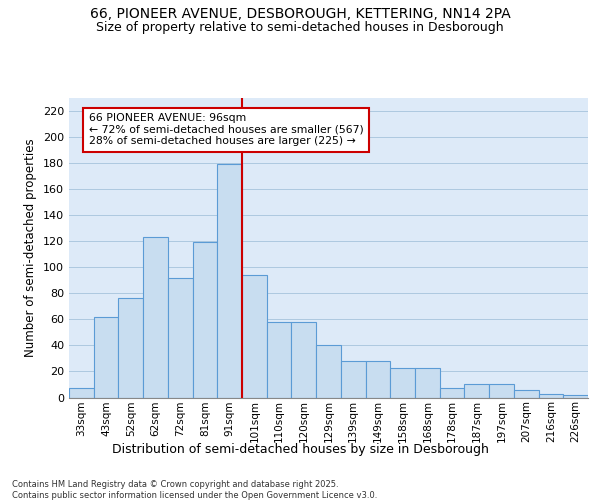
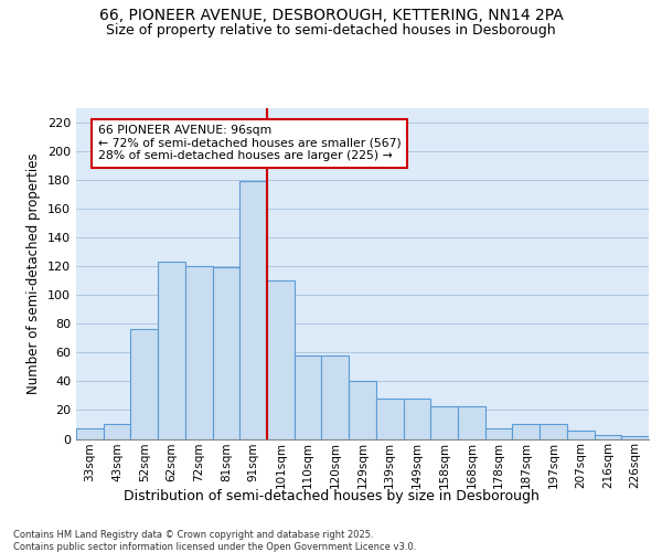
43sqm: 62 -> 10
72sqm: 92 -> 120
101sqm: 94 -> 110
